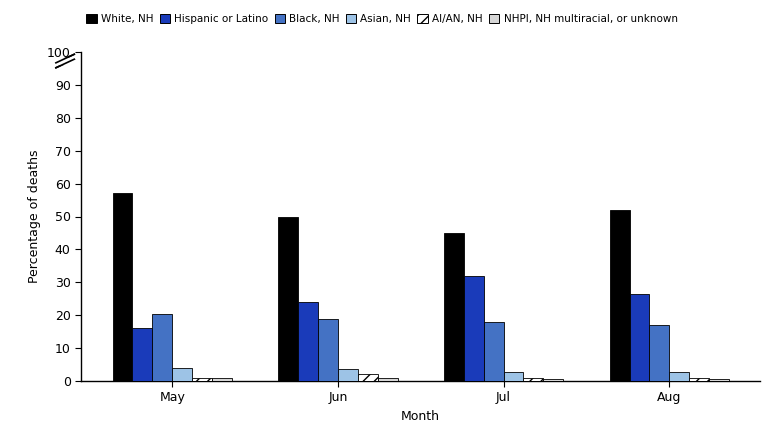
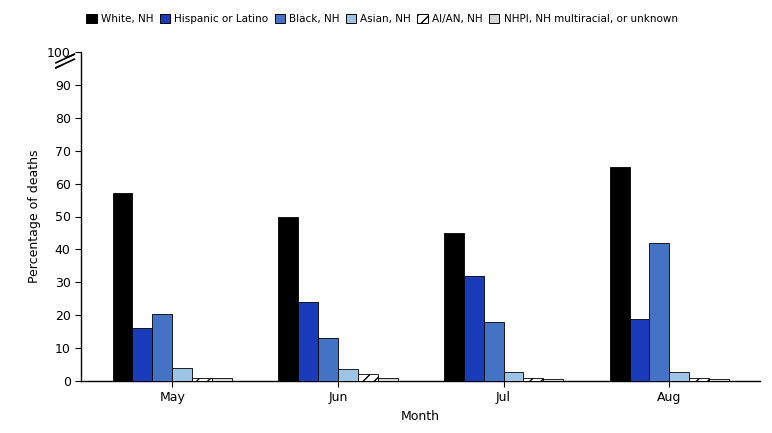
Black, NH/Jun: 19.0 -> 13.0
White, NH/Aug: 52 -> 65
Hispanic or Latino/Aug: 26.5 -> 19.0
Black, NH/Aug: 17.0 -> 42.0
